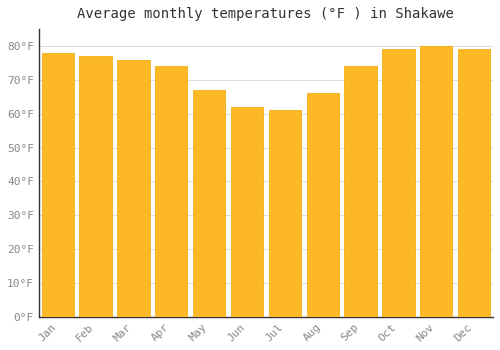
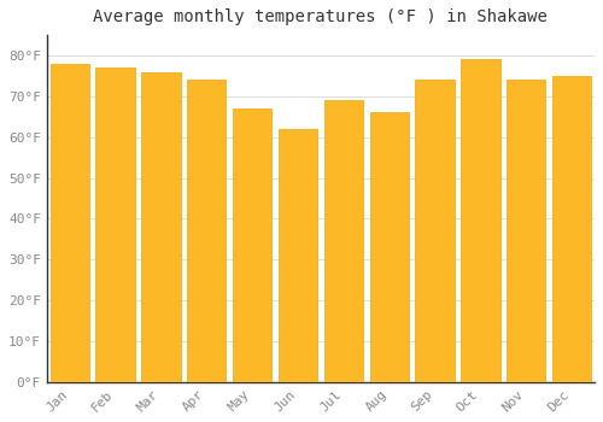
Jul: 61°F -> 69°F
Nov: 80°F -> 74°F
Dec: 79°F -> 75°F
